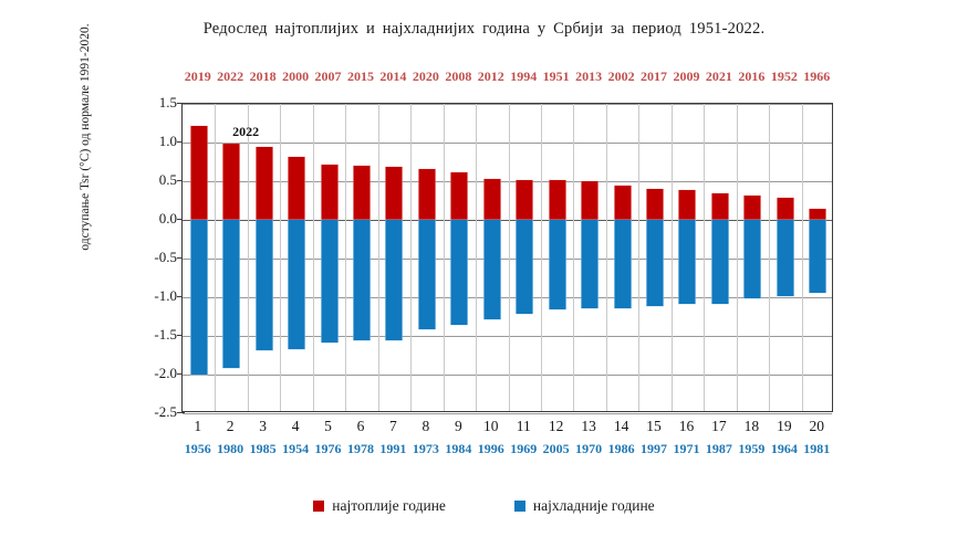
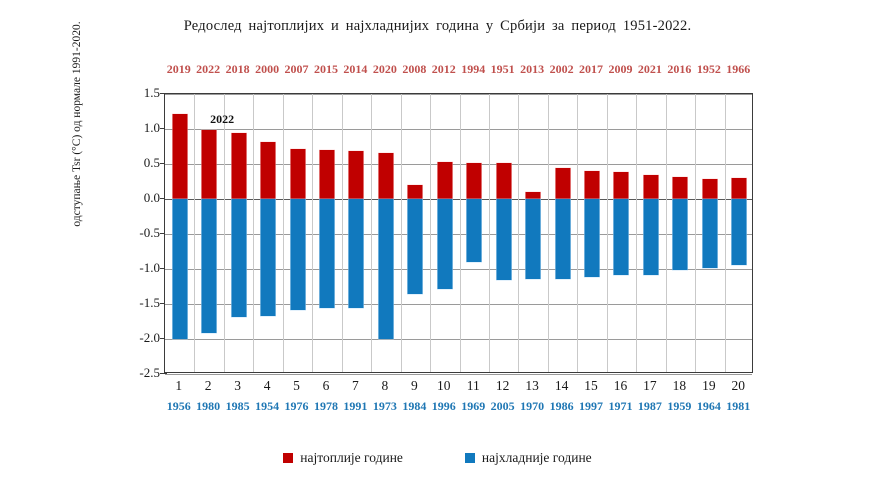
најхладније године/8: -1.4 -> -2.0
најтоплије године/9: 0.6 -> 0.2
најхладније године/11: -1.2 -> -0.9
најтоплије године/13: 0.5 -> 0.1
најтоплије године/20: 0.1 -> 0.3
